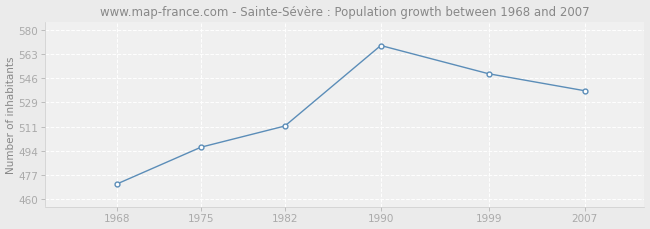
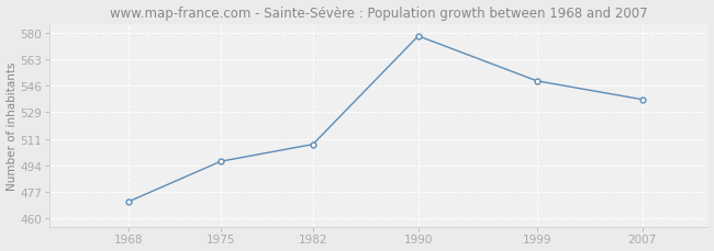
1982: 512 -> 508
1990: 569 -> 578
